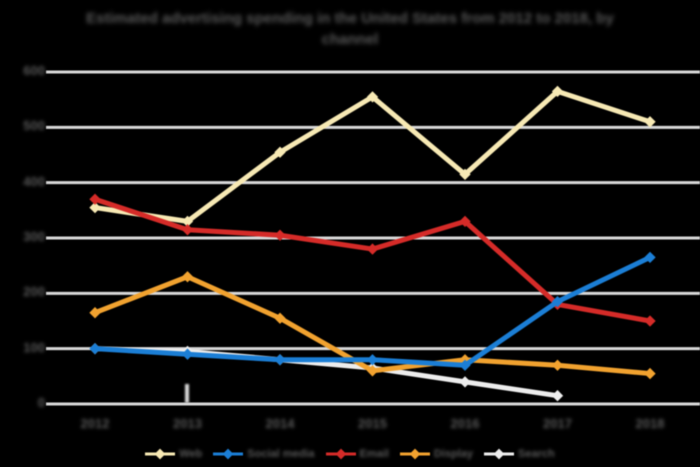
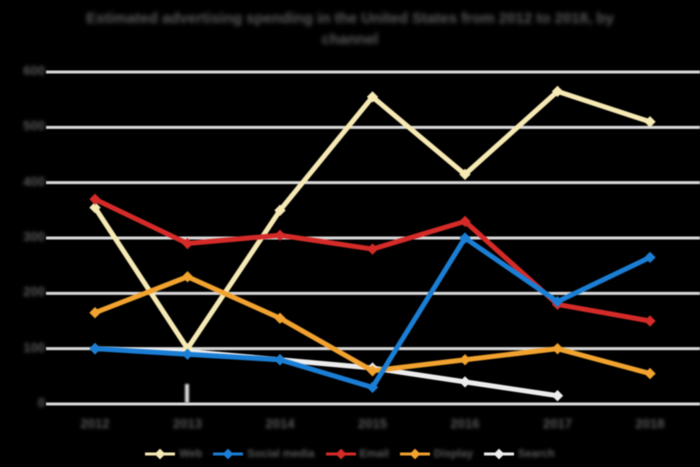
Web/2013: 330 -> 100
Email/2013: 320 -> 290
Web/2014: 460 -> 350
Social media/2015: 80 -> 30
Social media/2016: 70 -> 300
Display/2017: 70 -> 100
